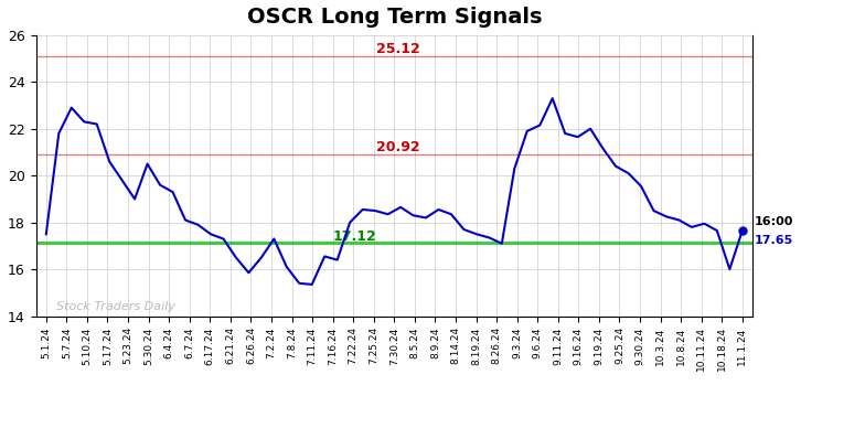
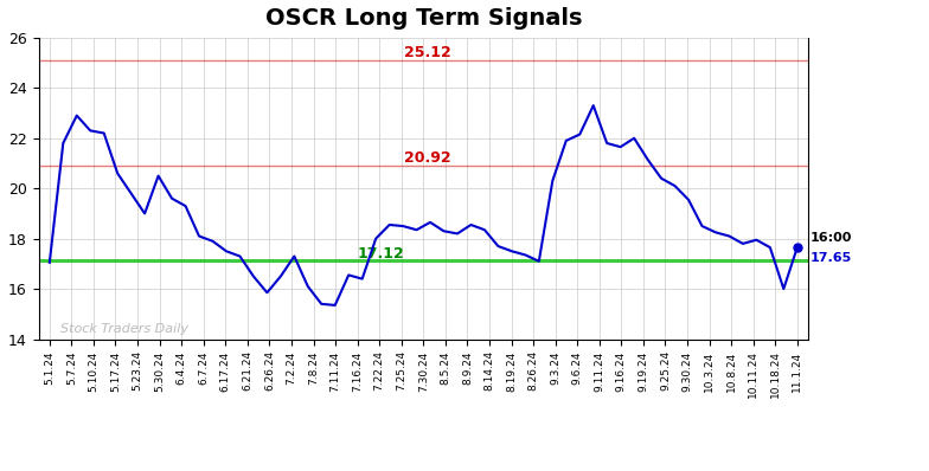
5.1.24: 17.50 -> 17.05
